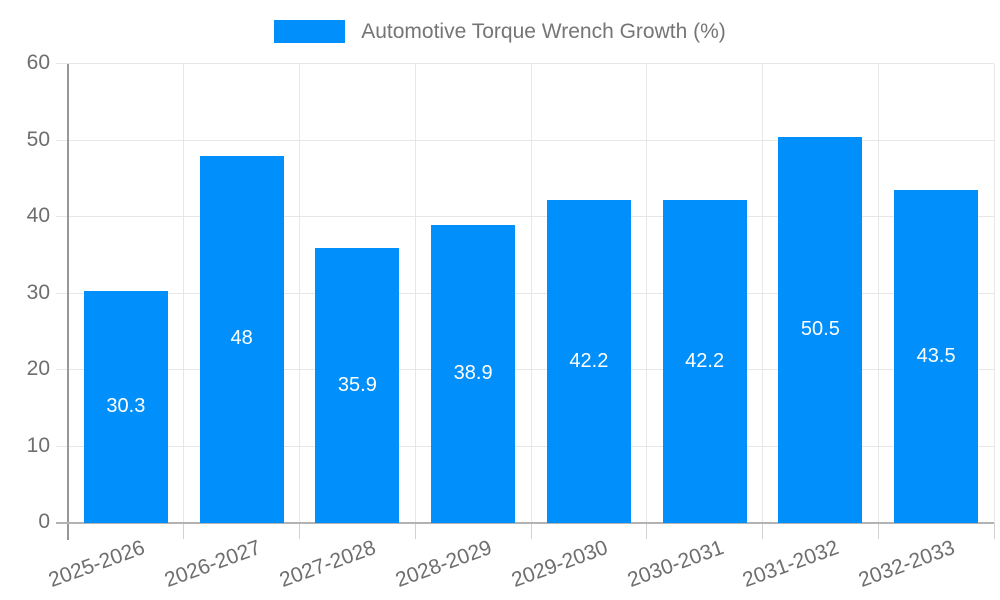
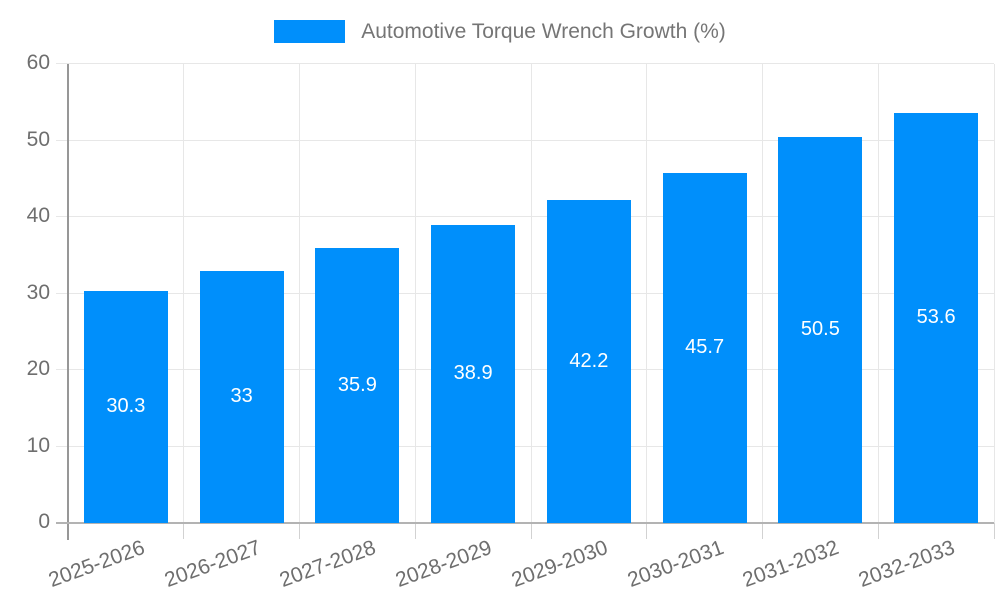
2026-2027: 48 -> 33
2030-2031: 42.2 -> 45.7
2032-2033: 43.5 -> 53.6
